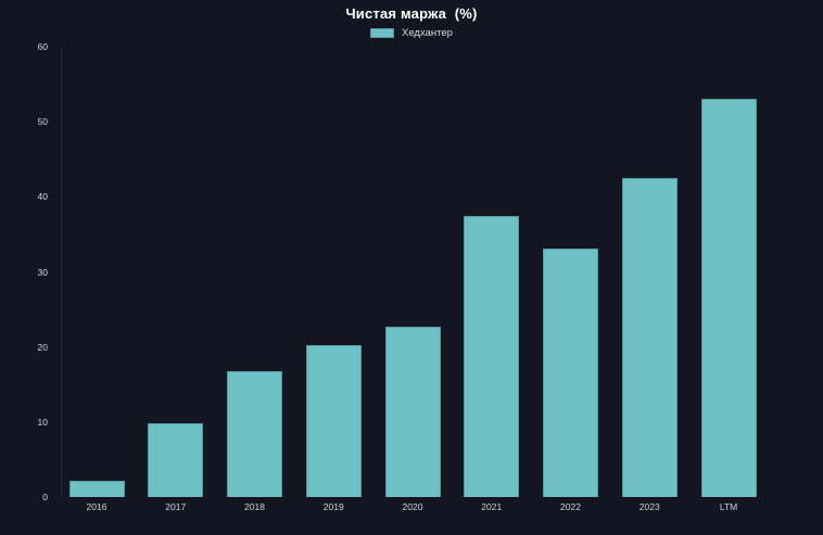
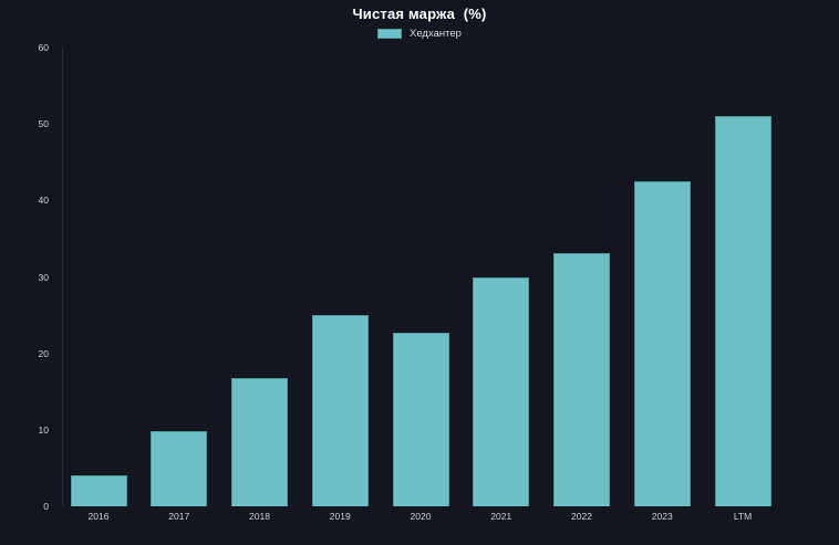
2016: 2 -> 4
2019: 20 -> 25
2021: 37 -> 30
LTM: 53 -> 51
